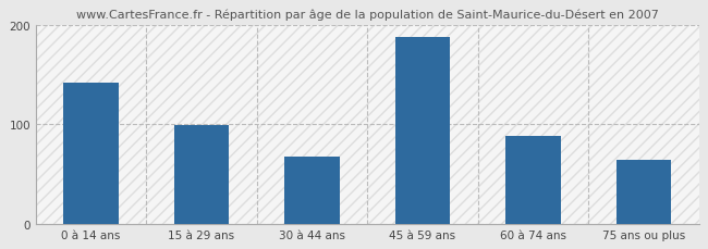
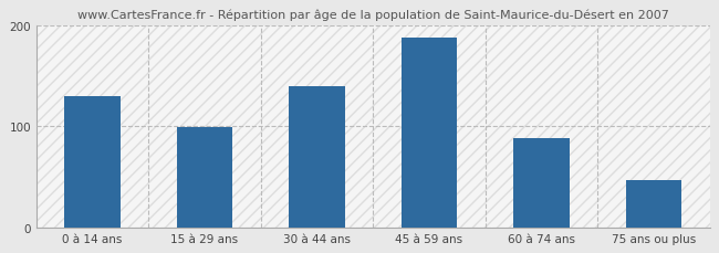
0 à 14 ans: 142 -> 130
30 à 44 ans: 68 -> 140
75 ans ou plus: 64 -> 47
